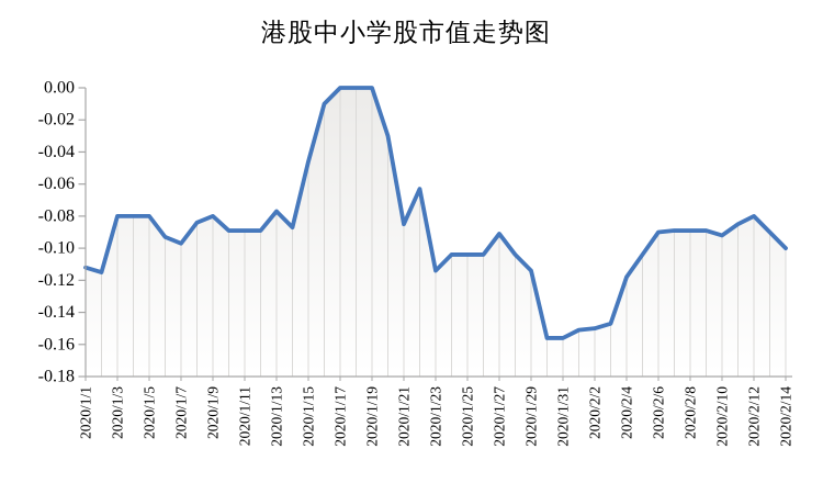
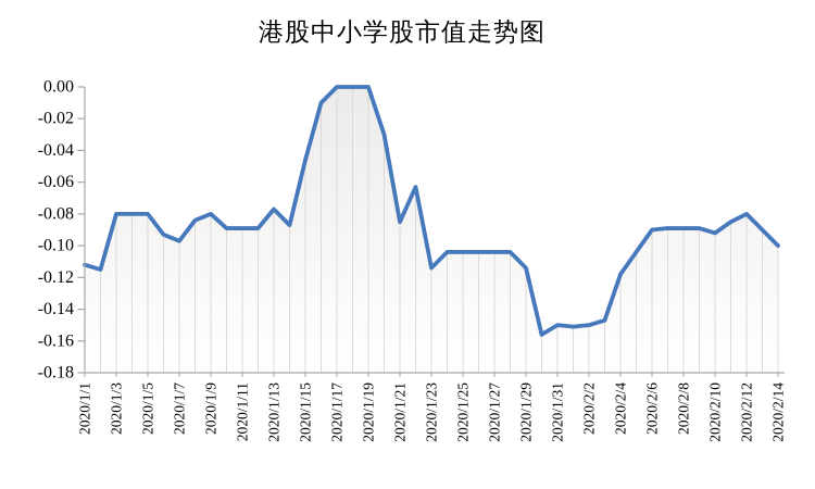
2020/1/27: -0.091 -> -0.104
2020/1/31: -0.156 -> -0.150
